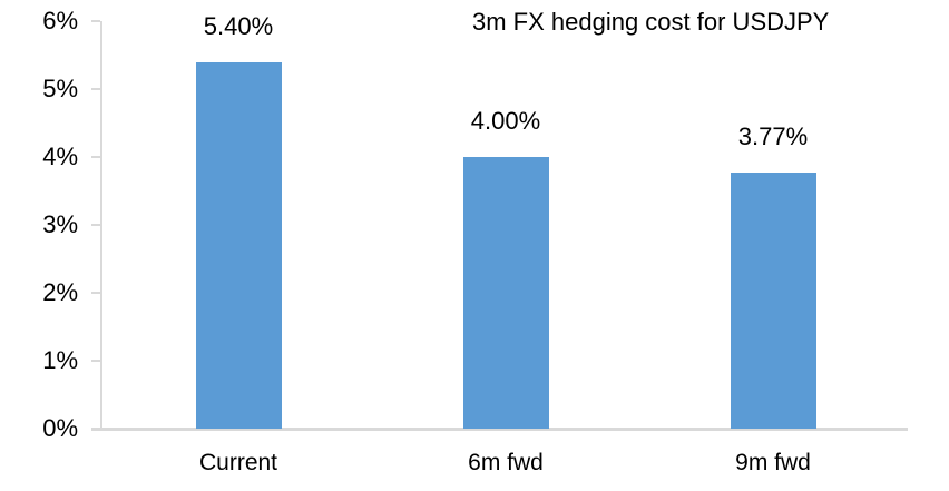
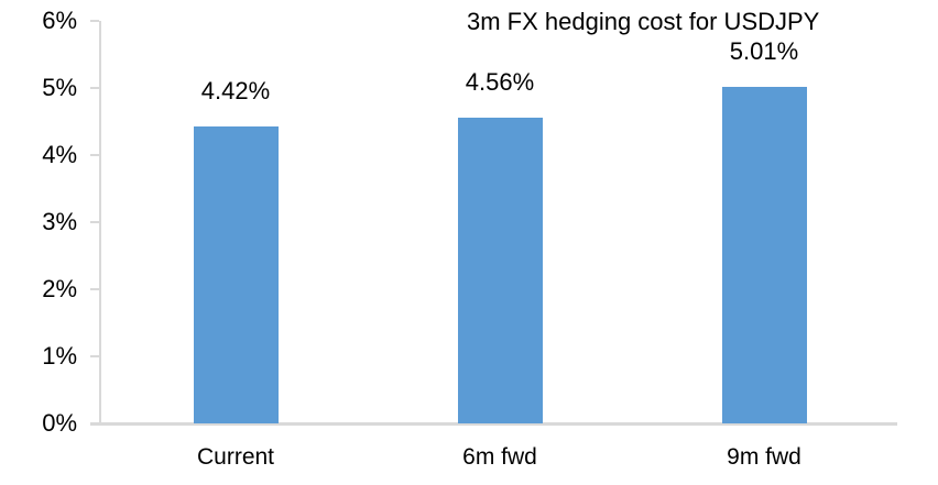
Current: 5.40% -> 4.42%
6m fwd: 4.00% -> 4.56%
9m fwd: 3.77% -> 5.01%
